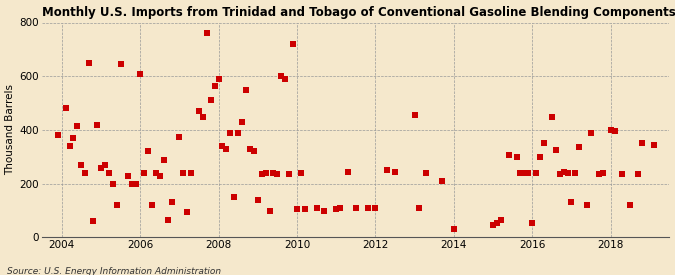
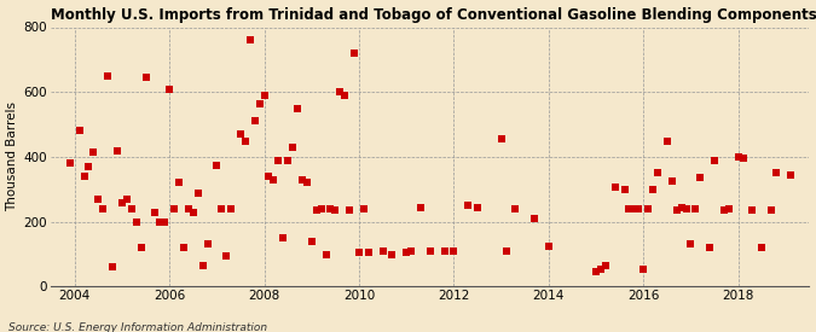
2014: 30 -> 125
